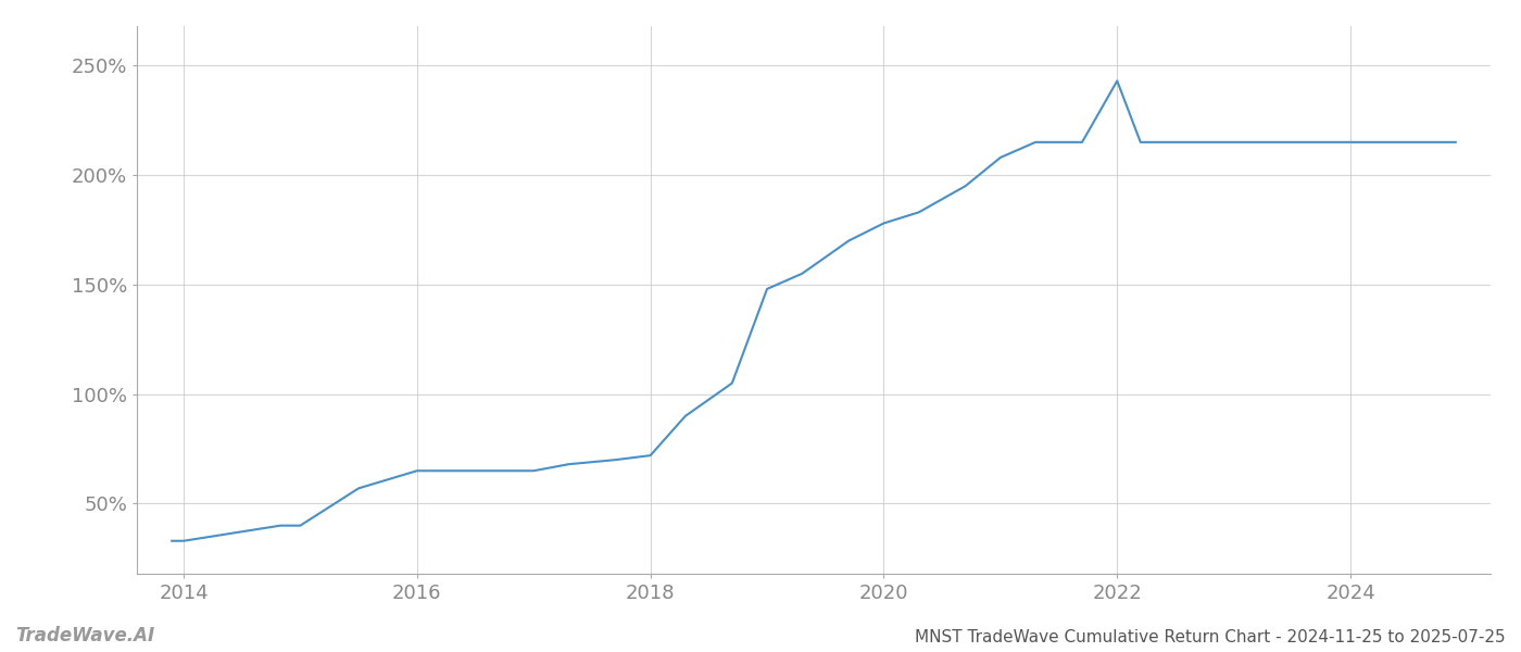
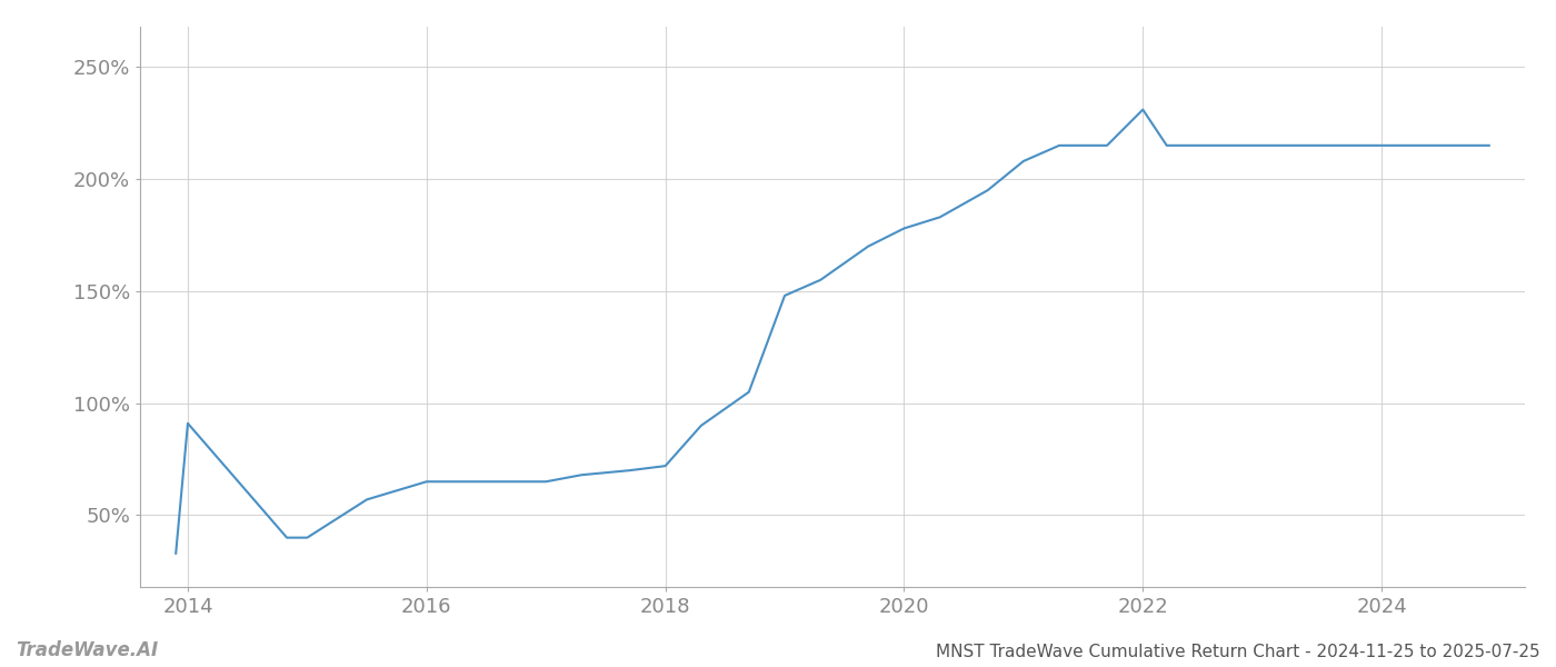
2014: 33% -> 91%
2022: 243% -> 231%
